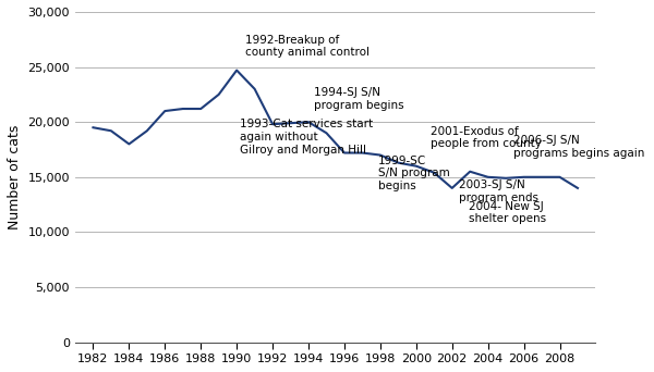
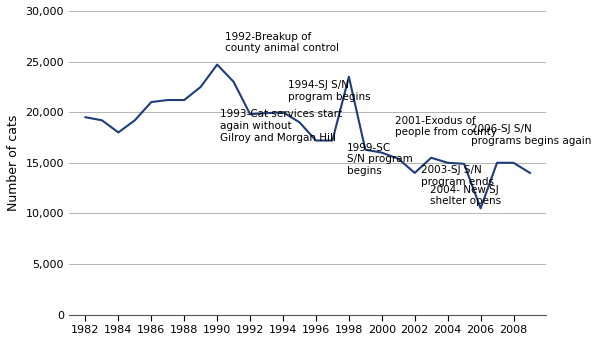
1998: 17,000 -> 23,500
2006: 15,000 -> 10,500
